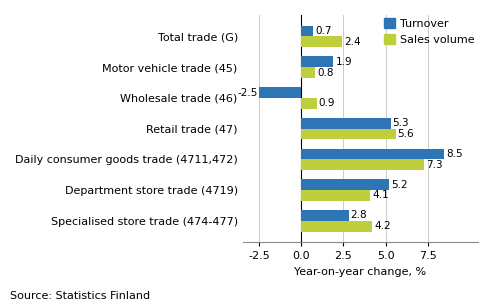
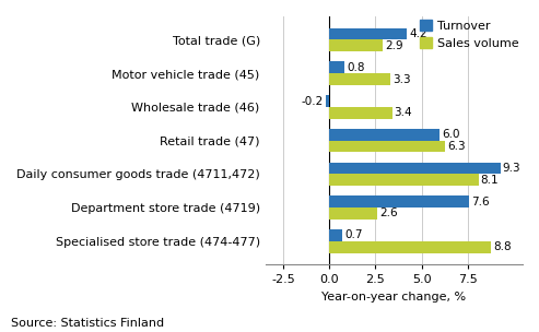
Turnover/Total trade (G): 0.7 -> 4.2
Sales volume/Total trade (G): 2.4 -> 2.9
Turnover/Motor vehicle trade (45): 1.9 -> 0.8
Sales volume/Motor vehicle trade (45): 0.8 -> 3.3
Turnover/Wholesale trade (46): -2.5 -> -0.2
Sales volume/Wholesale trade (46): 0.9 -> 3.4
Turnover/Retail trade (47): 5.3 -> 6.0
Sales volume/Retail trade (47): 5.6 -> 6.3
Turnover/Daily consumer goods trade (4711,472): 8.5 -> 9.3
Sales volume/Daily consumer goods trade (4711,472): 7.3 -> 8.1
Turnover/Department store trade (4719): 5.2 -> 7.6
Sales volume/Department store trade (4719): 4.1 -> 2.6
Turnover/Specialised store trade (474-477): 2.8 -> 0.7
Sales volume/Specialised store trade (474-477): 4.2 -> 8.8
